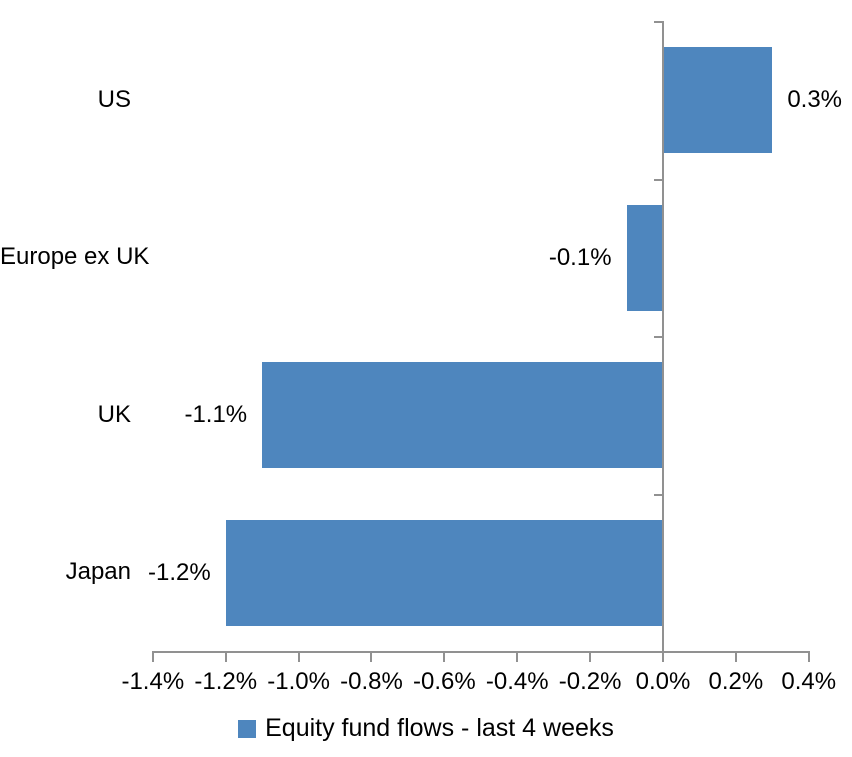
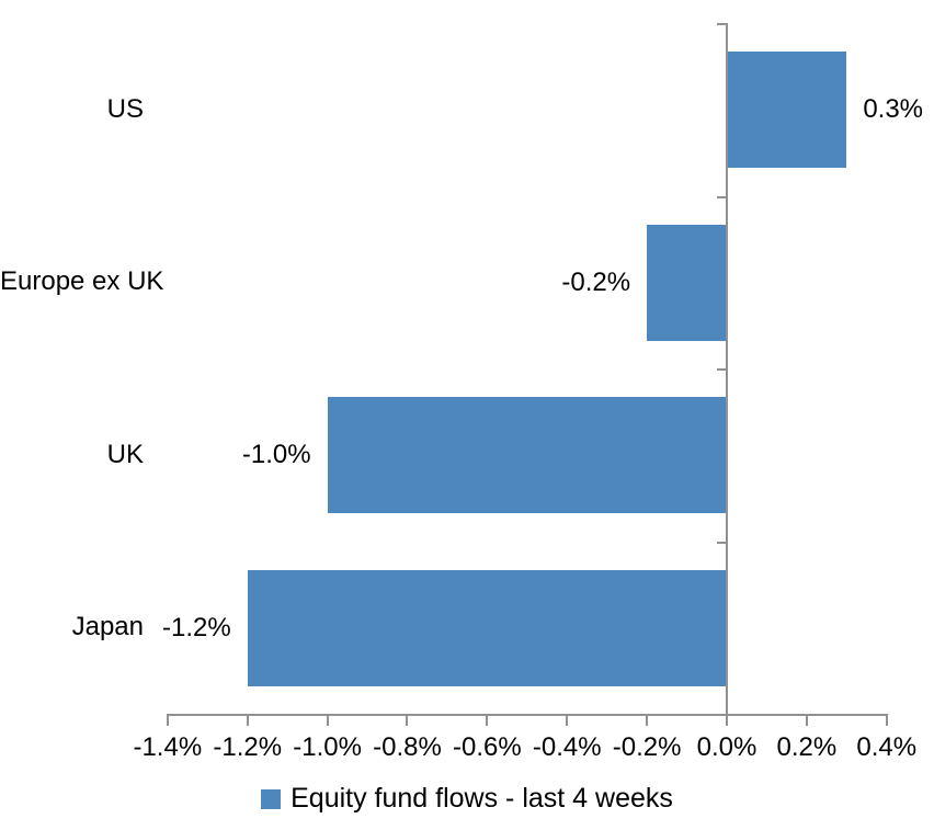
Europe ex UK: -0.1% -> -0.2%
UK: -1.1% -> -1.0%
